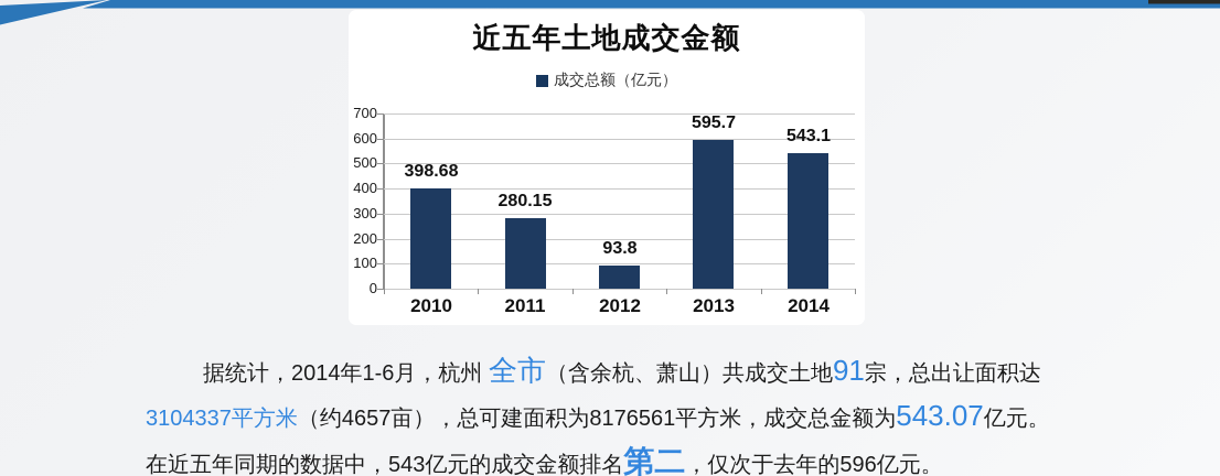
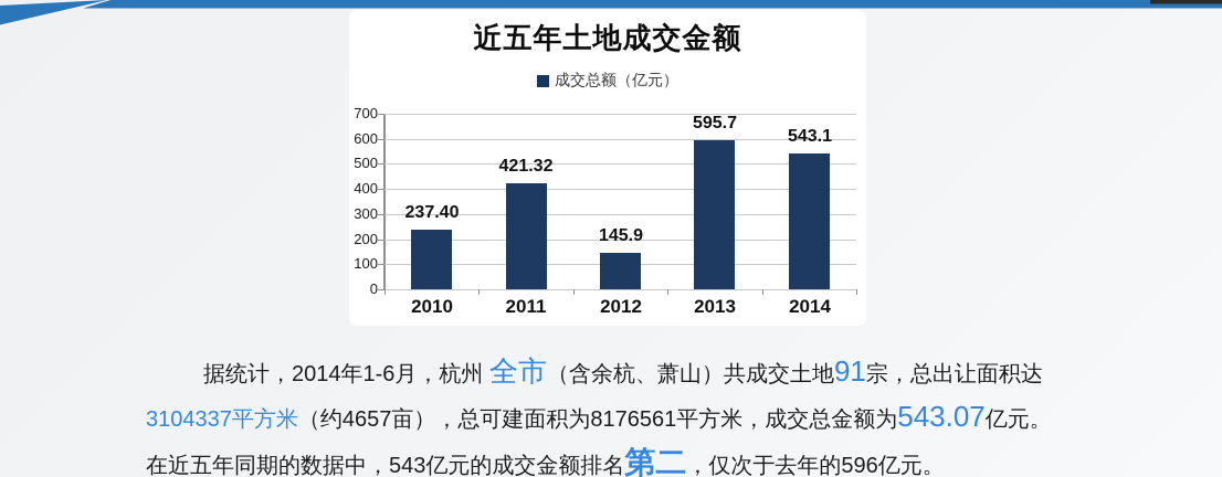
2010: 398.68 -> 237.40
2011: 280.15 -> 421.32
2012: 93.8 -> 145.9
